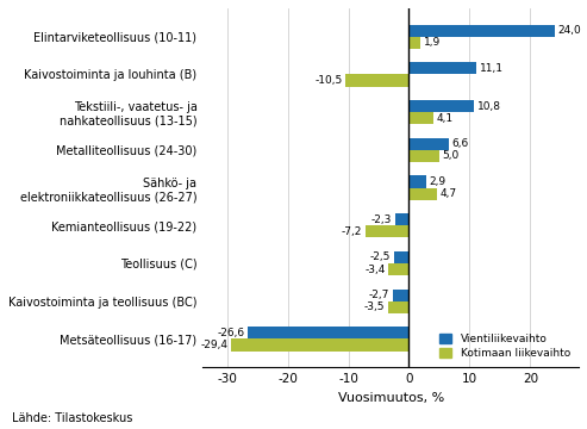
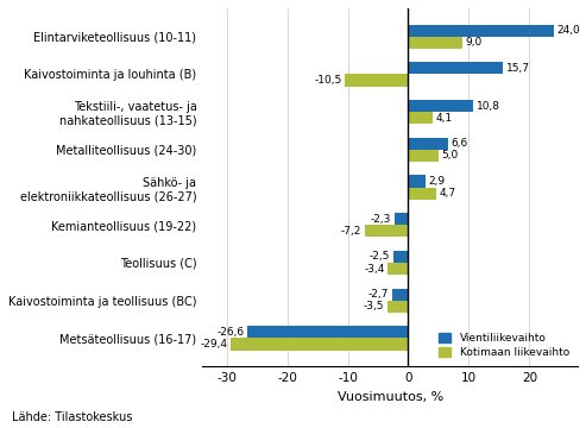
Kotimaan liikevaihto/Elintarviketeollisuus (10-11): 1,9 -> 9,0
Vientiliikevaihto/Kaivostoiminta ja louhinta (B): 11,1 -> 15,7
